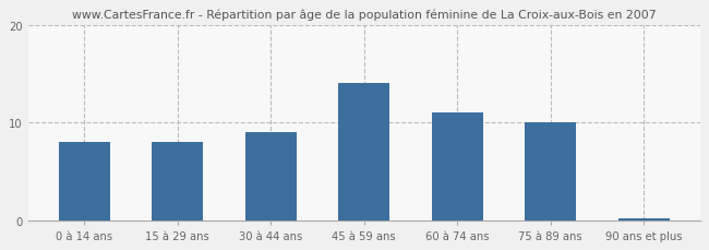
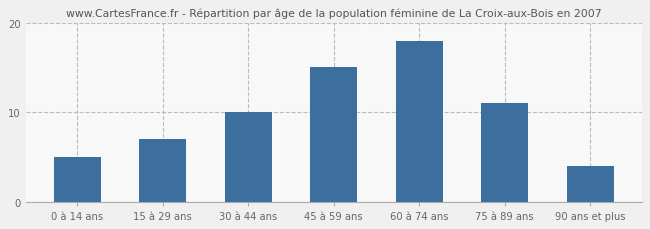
0 à 14 ans: 8.0 -> 5.0
15 à 29 ans: 8.0 -> 7.0
30 à 44 ans: 9.0 -> 10.0
45 à 59 ans: 14.0 -> 15.0
60 à 74 ans: 11.0 -> 18.0
75 à 89 ans: 10.0 -> 11.0
90 ans et plus: 0.2 -> 4.0
